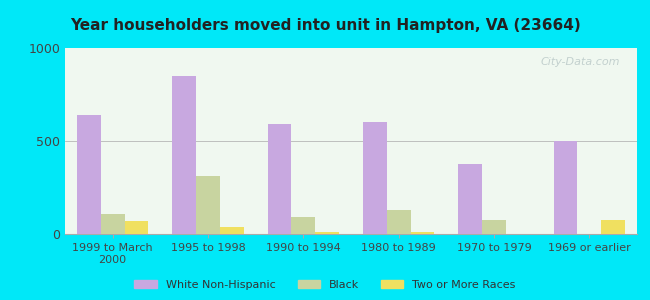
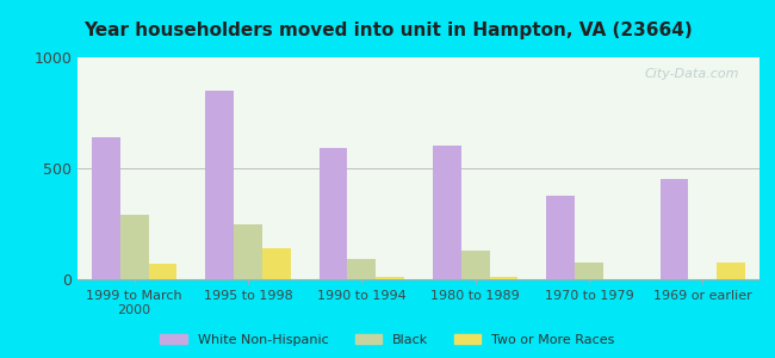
Black/1999 to March 2000: 110 -> 290
Black/1995 to 1998: 310 -> 250
Two or More Races/1995 to 1998: 40 -> 140
White Non-Hispanic/1969 or earlier: 500 -> 450
